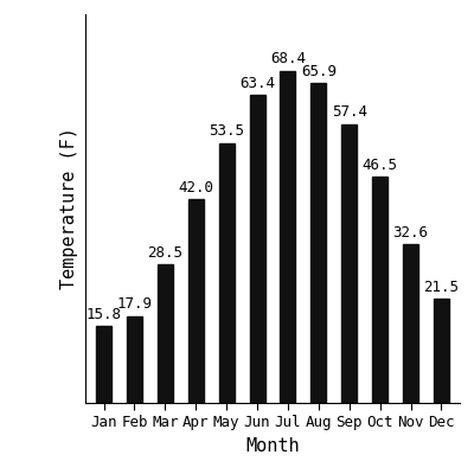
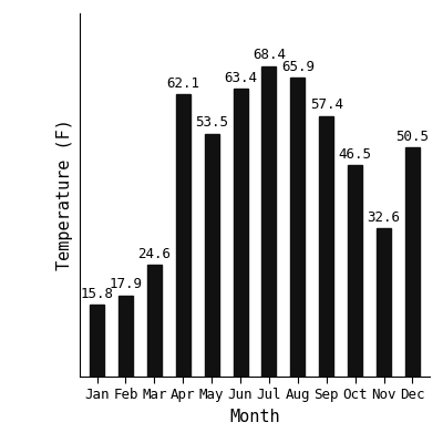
Mar: 28.5 -> 24.6
Apr: 42.0 -> 62.1
Dec: 21.5 -> 50.5
